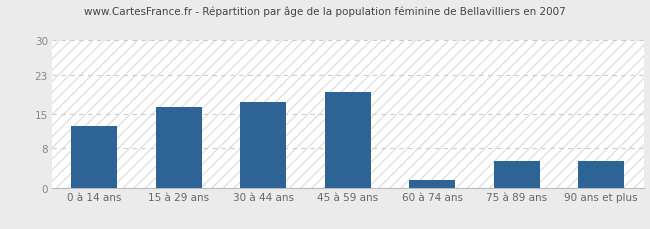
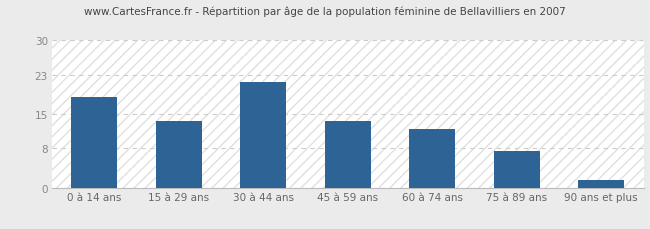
0 à 14 ans: 12.5 -> 18.5
15 à 29 ans: 16.5 -> 13.5
30 à 44 ans: 17.5 -> 21.5
45 à 59 ans: 19.5 -> 13.5
60 à 74 ans: 1.5 -> 12.0
75 à 89 ans: 5.5 -> 7.5
90 ans et plus: 5.5 -> 1.5
